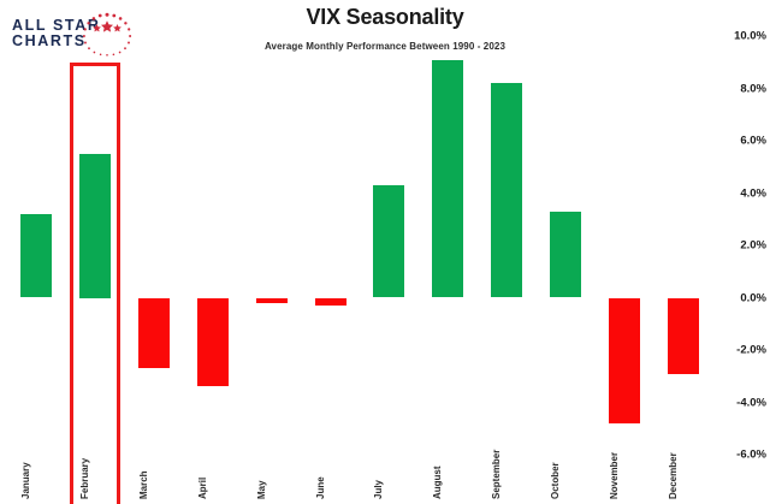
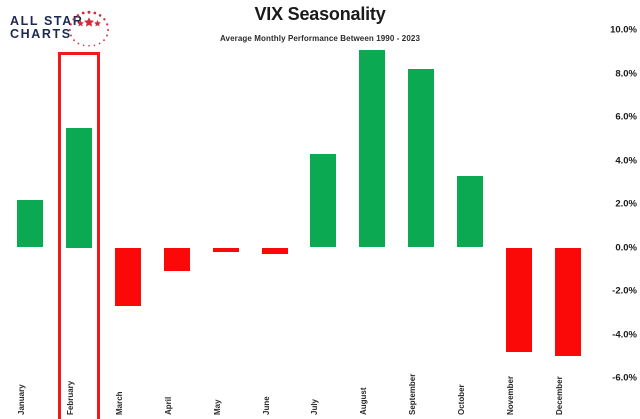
January: 3.2% -> 2.2%
April: -3.4% -> -1.1%
December: -2.9% -> -5.0%
